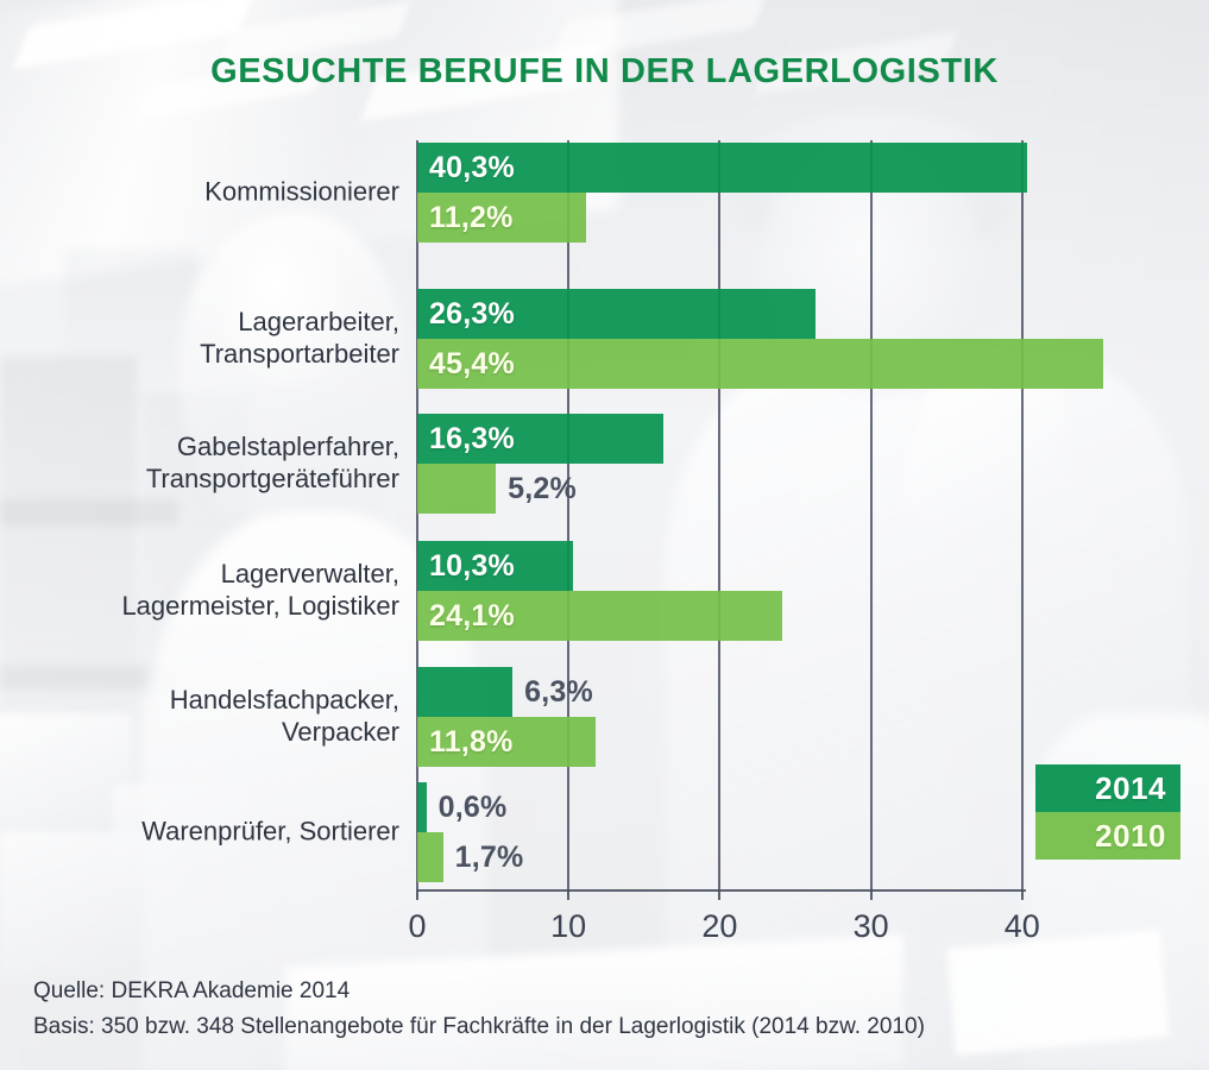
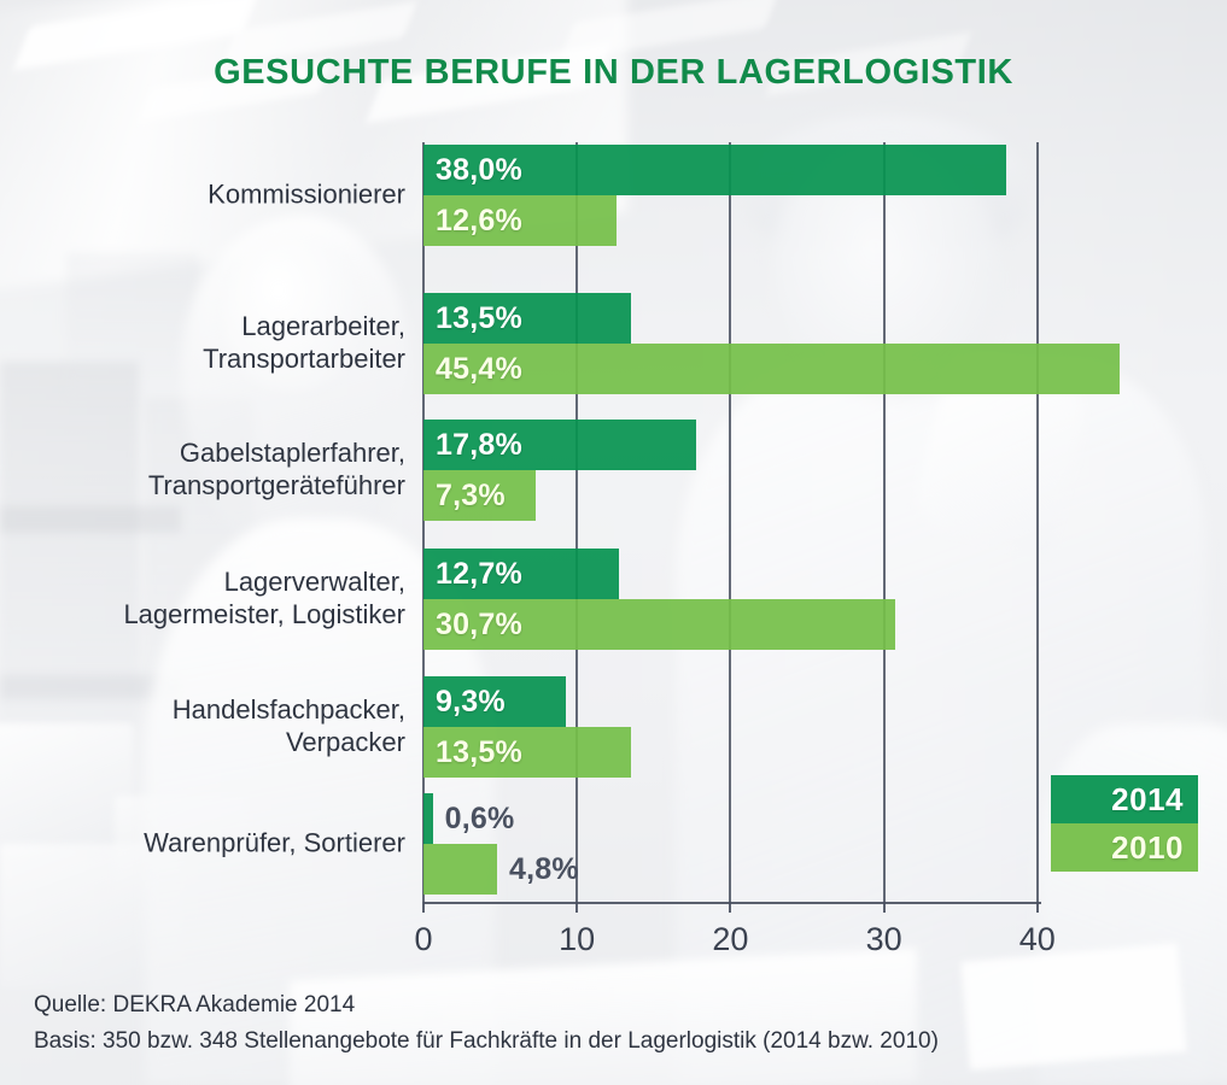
2014/Kommissionierer: 40,3% -> 38,0%
2010/Kommissionierer: 11,2% -> 12,6%
2014/Lagerarbeiter, Transportarbeiter: 26,3% -> 13,5%
2014/Gabelstaplerfahrer, Transportgeräteführer: 16,3% -> 17,8%
2010/Gabelstaplerfahrer, Transportgeräteführer: 5,2% -> 7,3%
2014/Lagerverwalter, Lagermeister, Logistiker: 10,3% -> 12,7%
2010/Lagerverwalter, Lagermeister, Logistiker: 24,1% -> 30,7%
2014/Handelsfachpacker, Verpacker: 6,3% -> 9,3%
2010/Handelsfachpacker, Verpacker: 11,8% -> 13,5%
2010/Warenprüfer, Sortierer: 1,7% -> 4,8%
